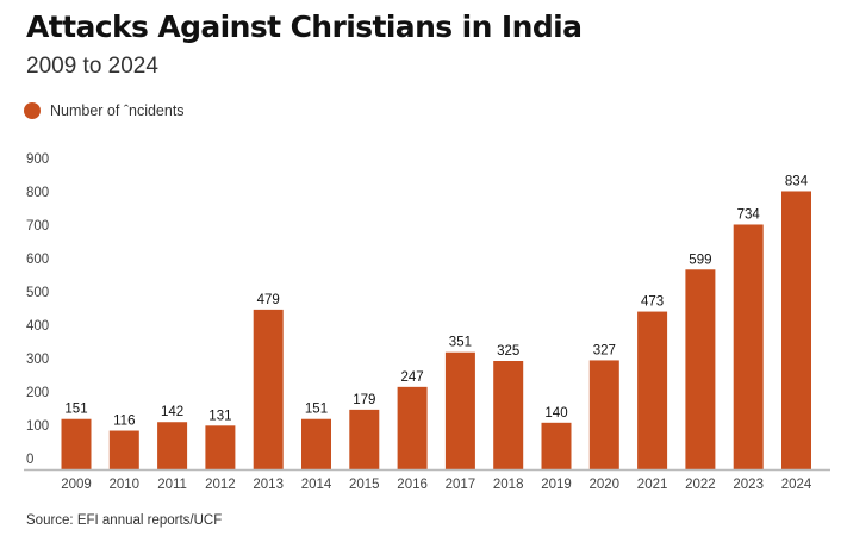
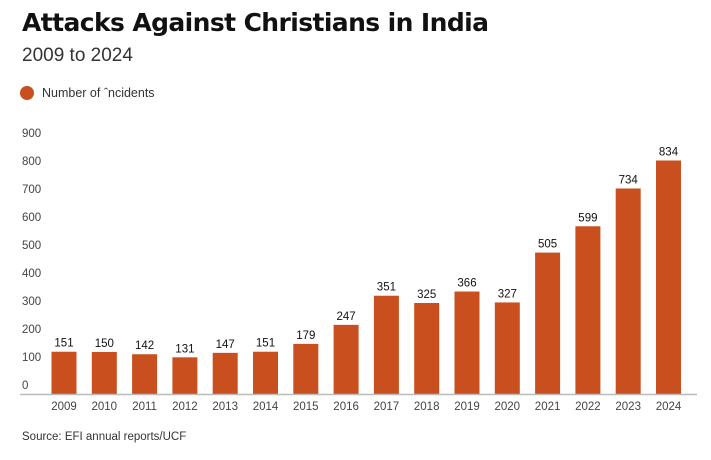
2010: 116 -> 150
2013: 479 -> 147
2019: 140 -> 366
2021: 473 -> 505
